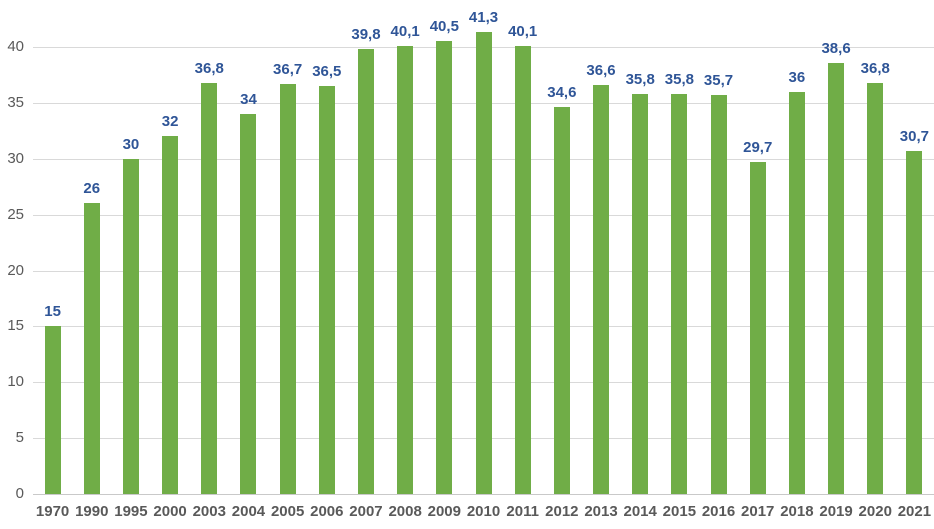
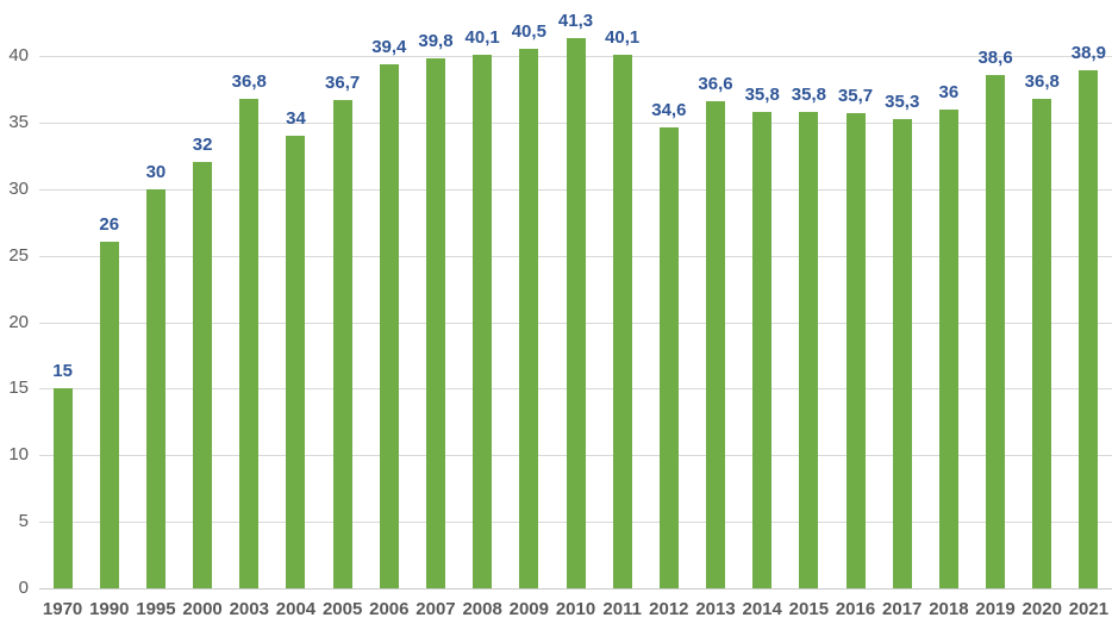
2006: 36,5 -> 39,4
2017: 29,7 -> 35,3
2021: 30,7 -> 38,9
